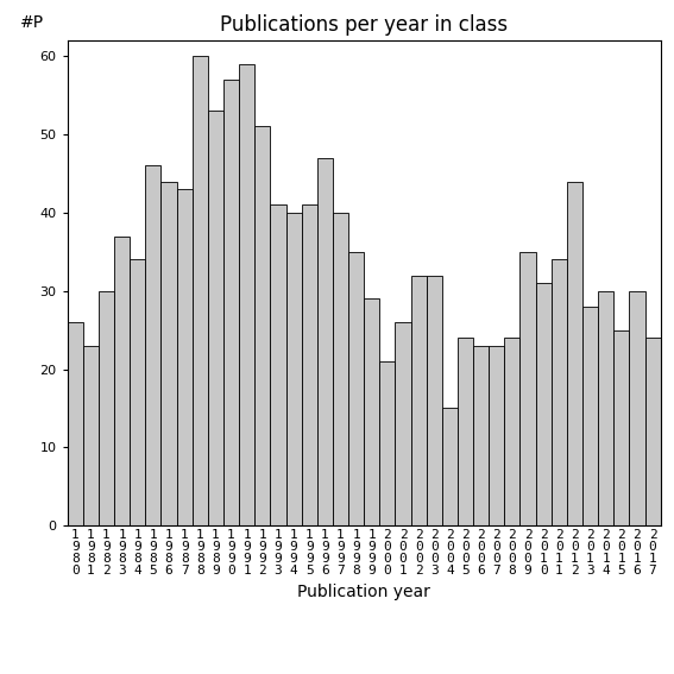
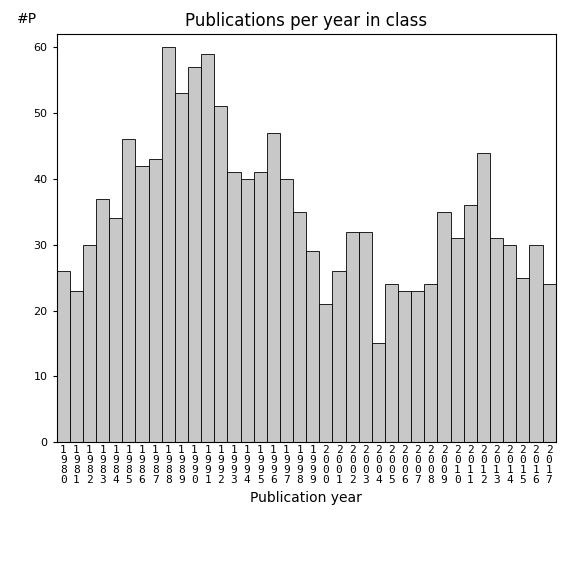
1 9 8 6: 44 -> 42
2 0 1 1: 34 -> 36
2 0 1 3: 28 -> 31
